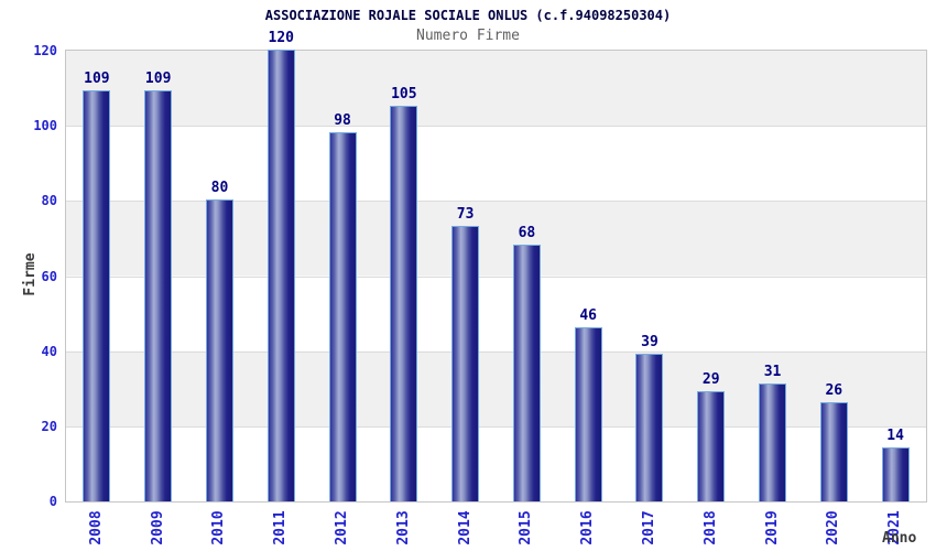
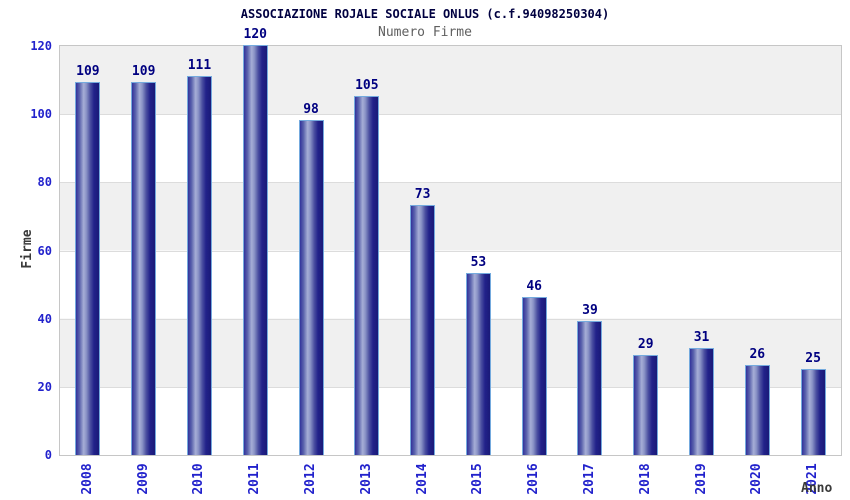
2010: 80 -> 111
2015: 68 -> 53
2021: 14 -> 25
